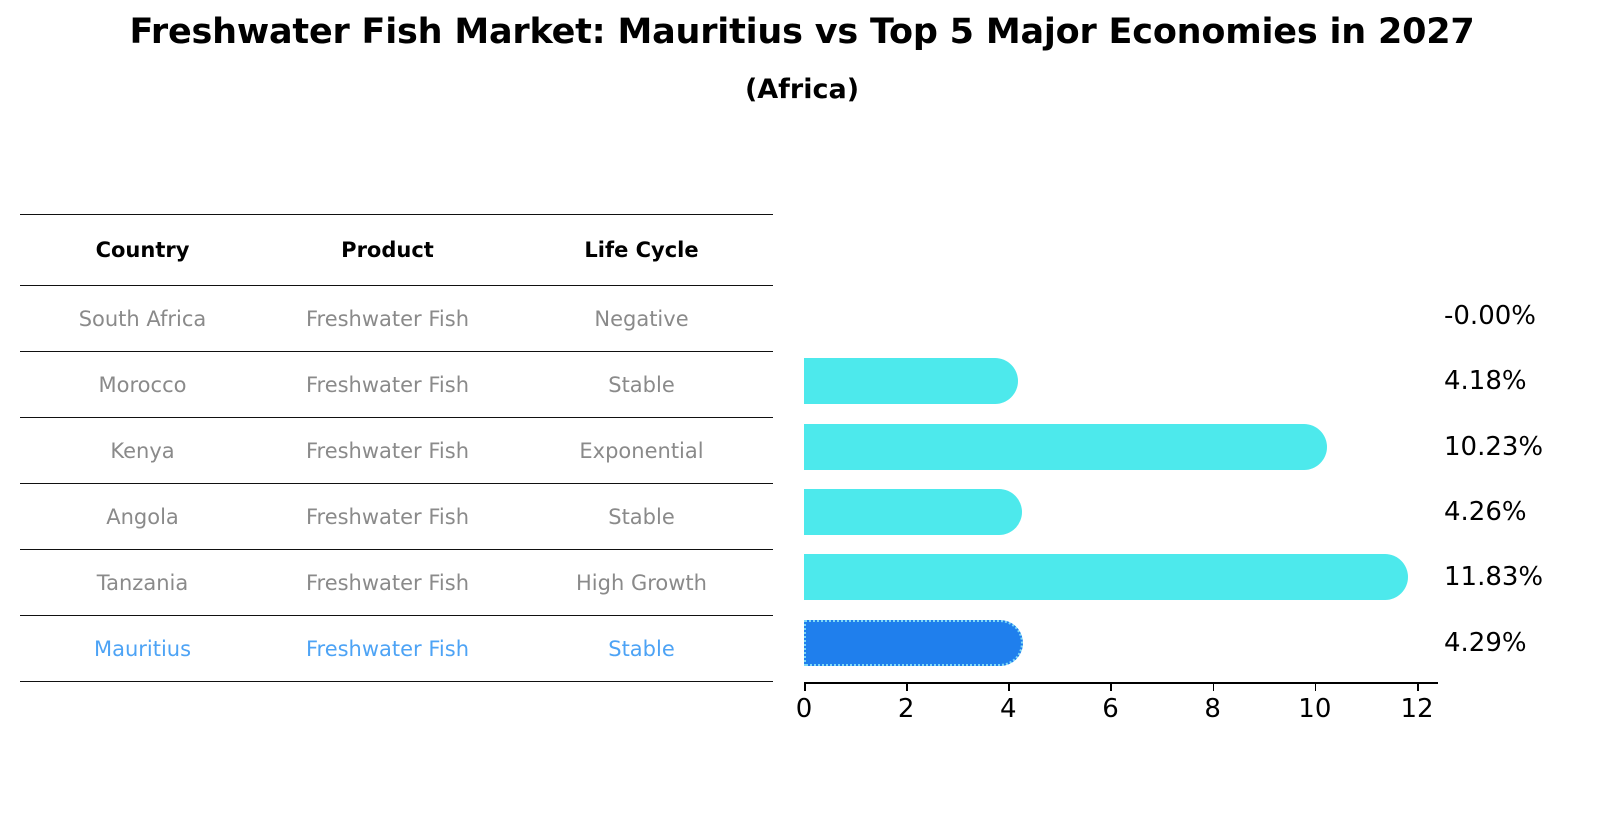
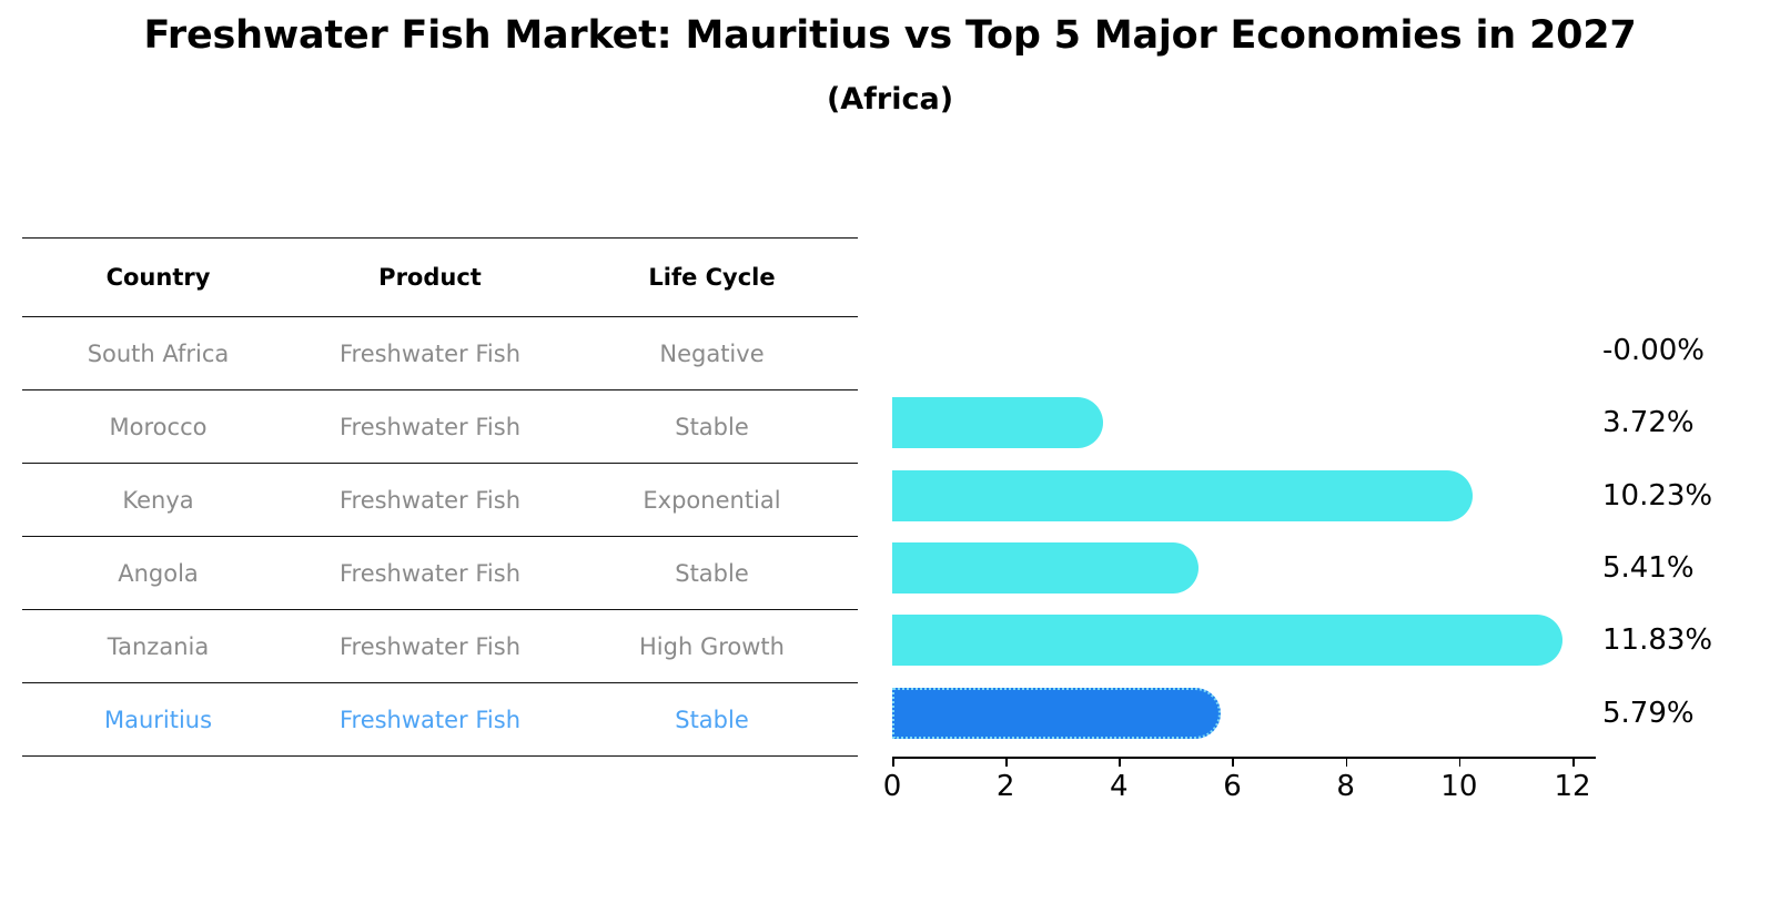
Morocco: 4.18% -> 3.72%
Angola: 4.26% -> 5.41%
Mauritius: 4.29% -> 5.79%
